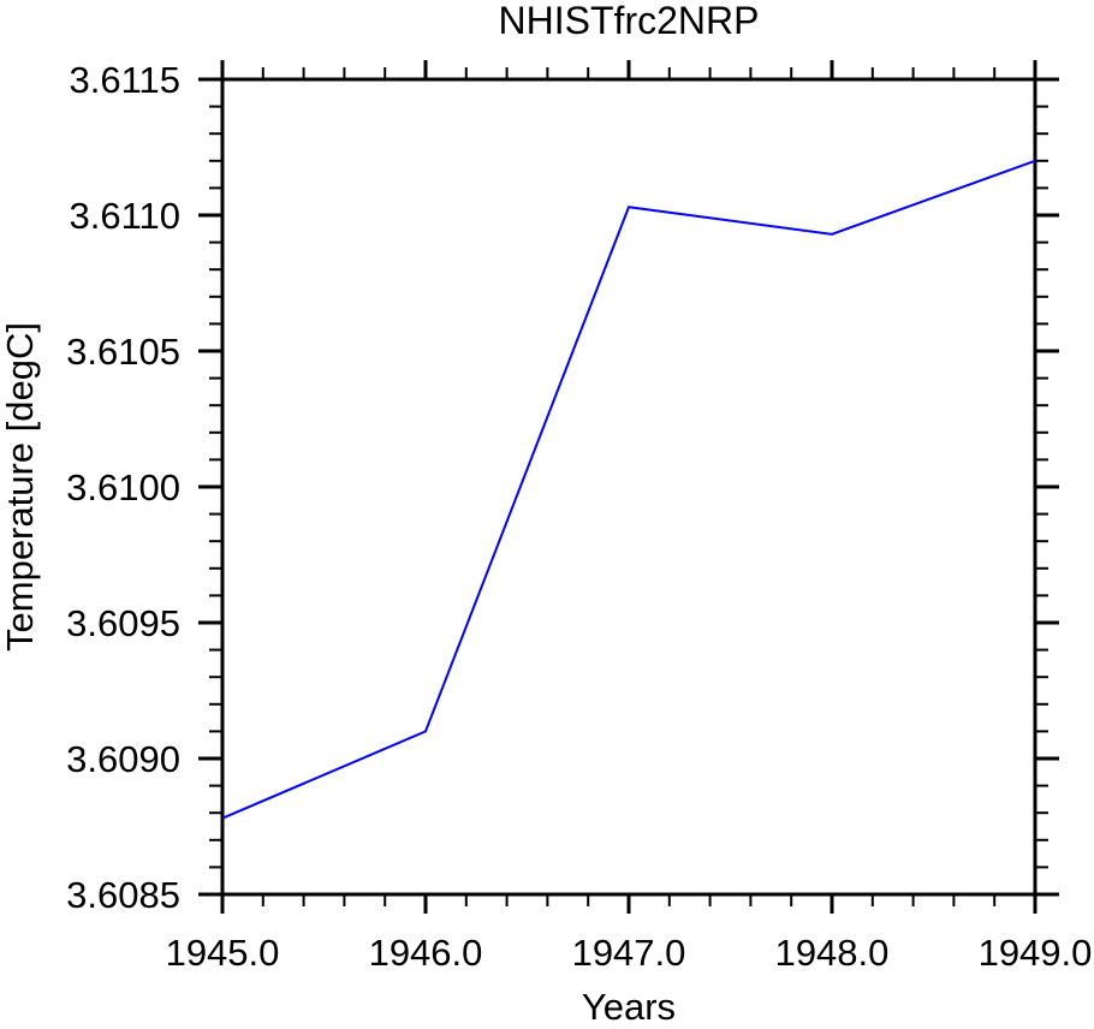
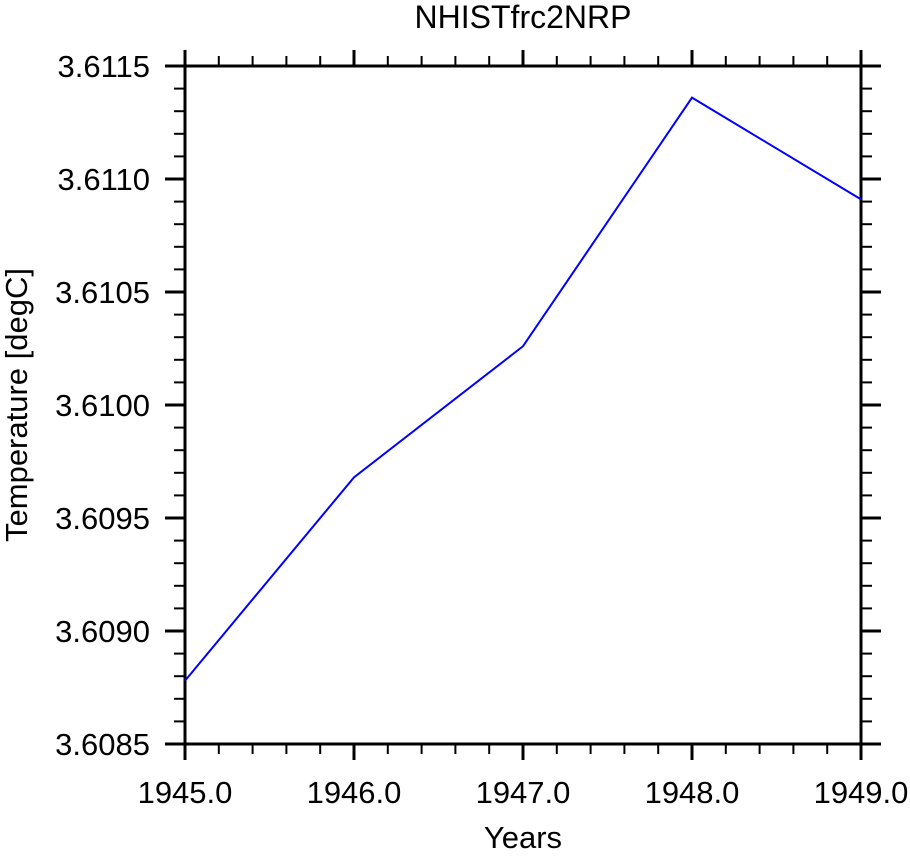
1946.0: 3.60910 -> 3.60968
1947.0: 3.61103 -> 3.61026
1948.0: 3.61093 -> 3.61136
1949.0: 3.61120 -> 3.61091
